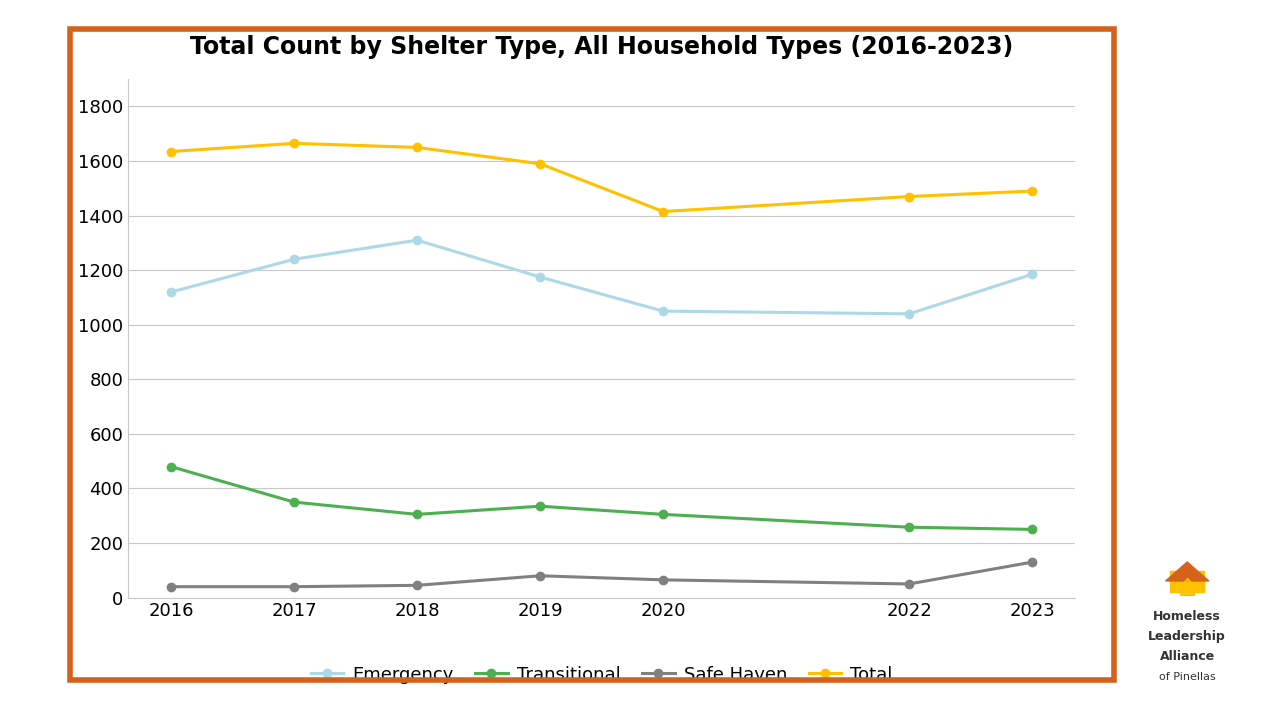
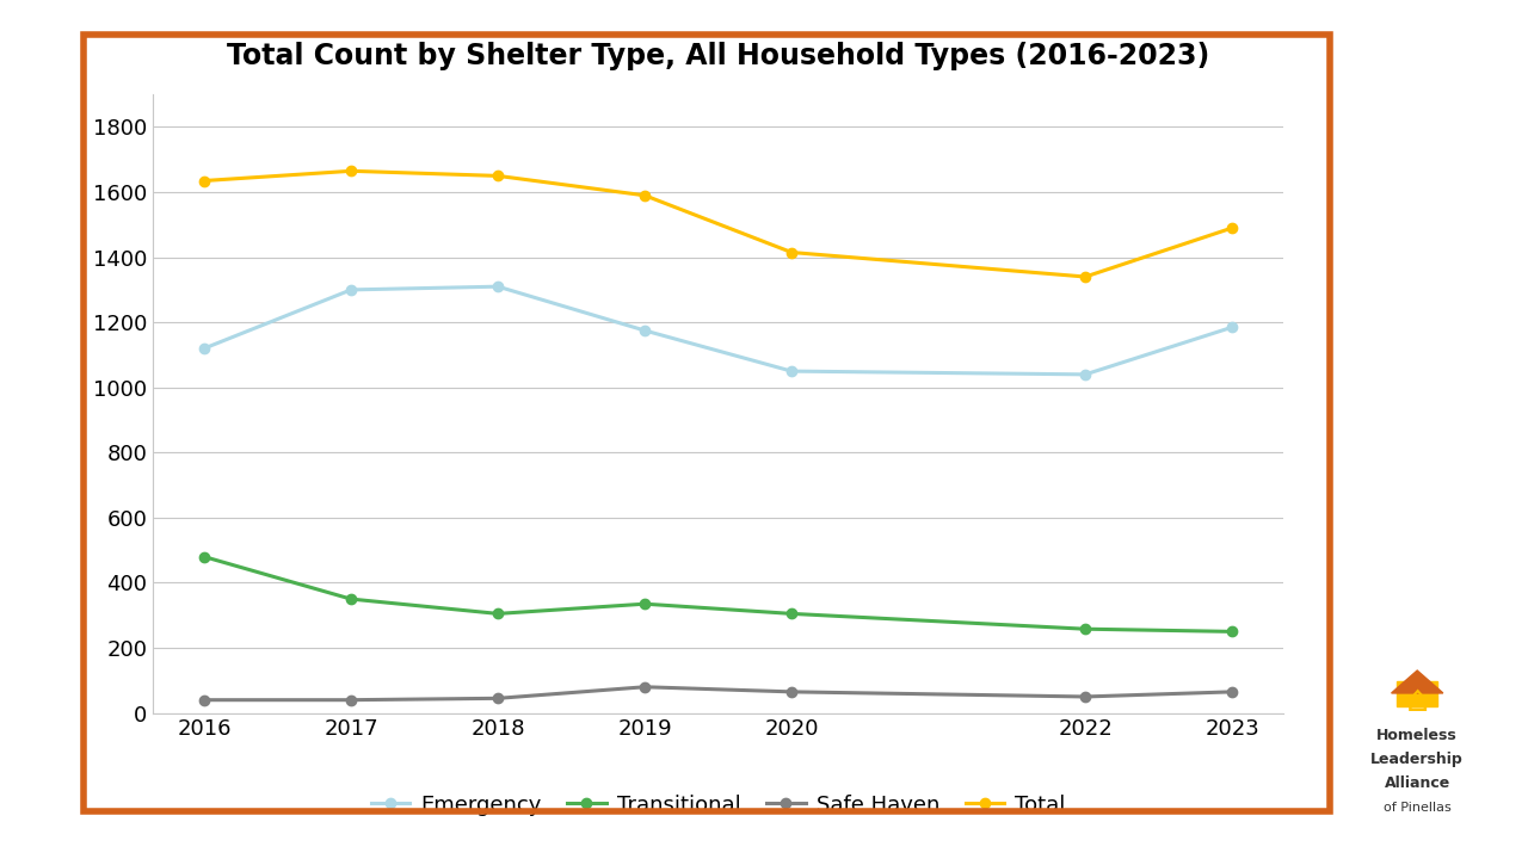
Emergency/2017: 1240 -> 1300
Total/2022: 1470 -> 1340
Safe Haven/2023: 130 -> 65
